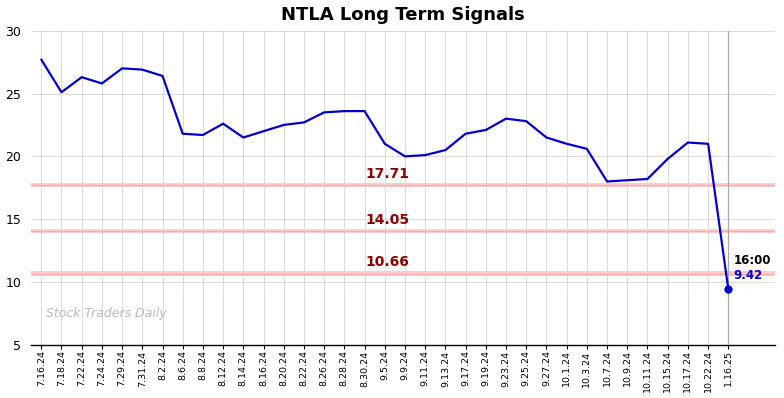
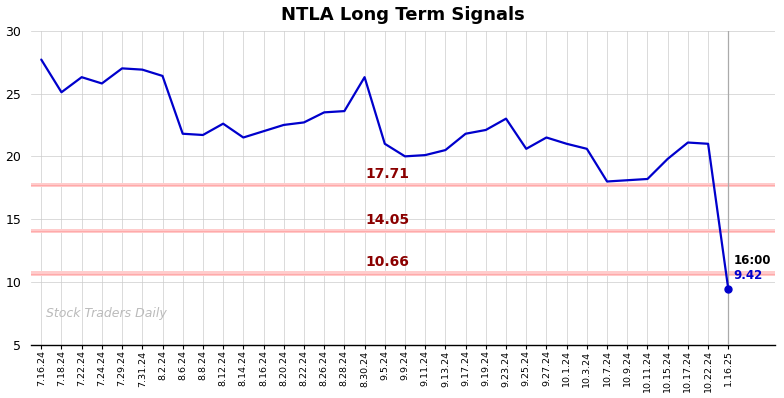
8.30.24: 23.6 -> 26.3
9.25.24: 22.8 -> 20.6
